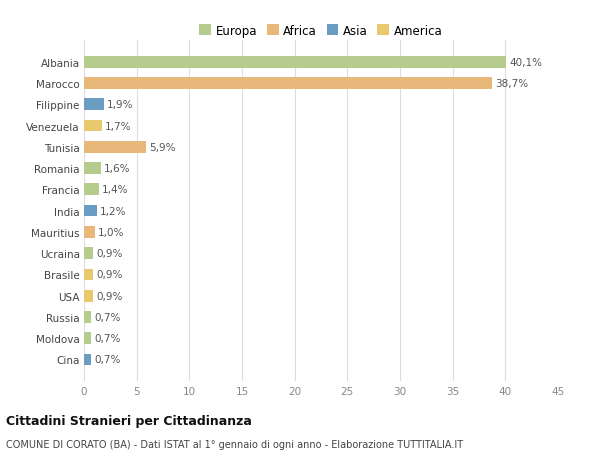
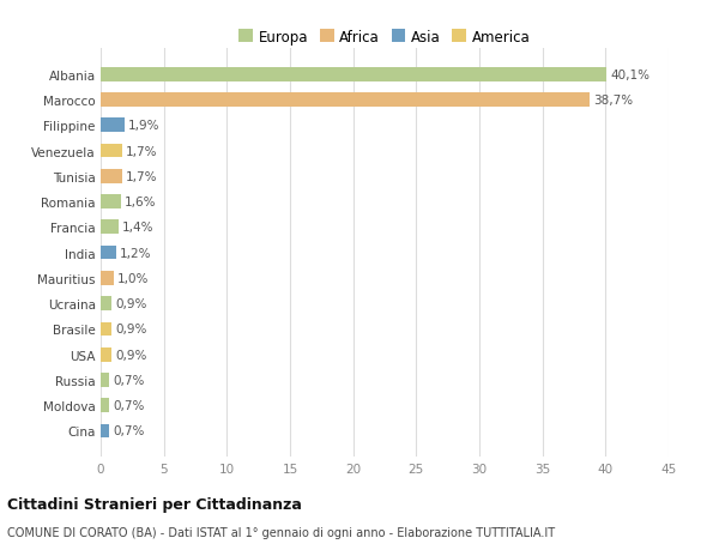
Tunisia: 5,9% -> 1,7%
